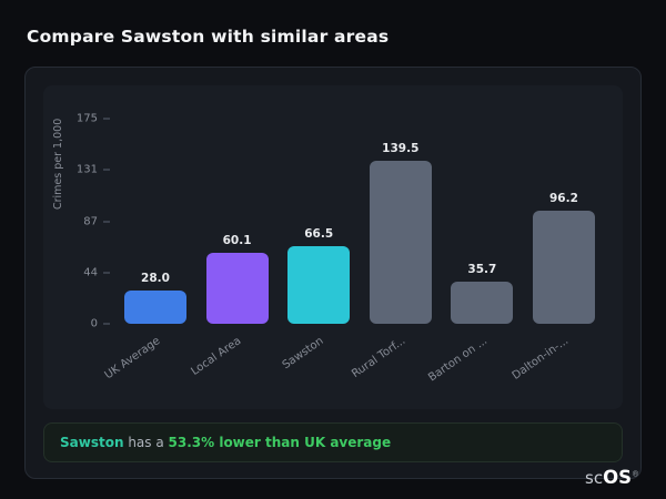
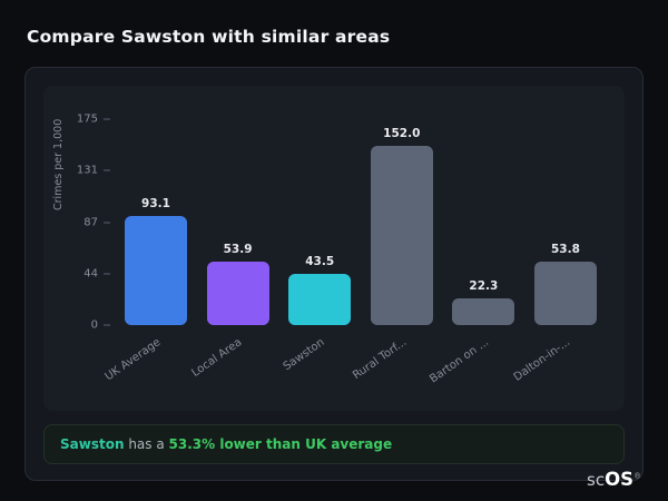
UK Average: 28.0 -> 93.1
Local Area: 60.1 -> 53.9
Sawston: 66.5 -> 43.5
Rural Torf...: 139.5 -> 152.0
Barton on ...: 35.7 -> 22.3
Dalton-in-...: 96.2 -> 53.8
